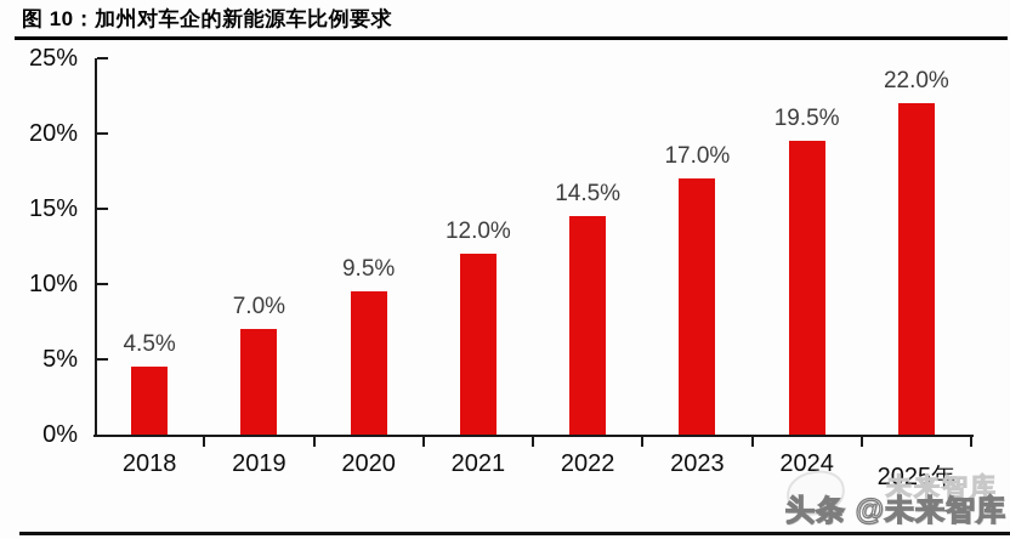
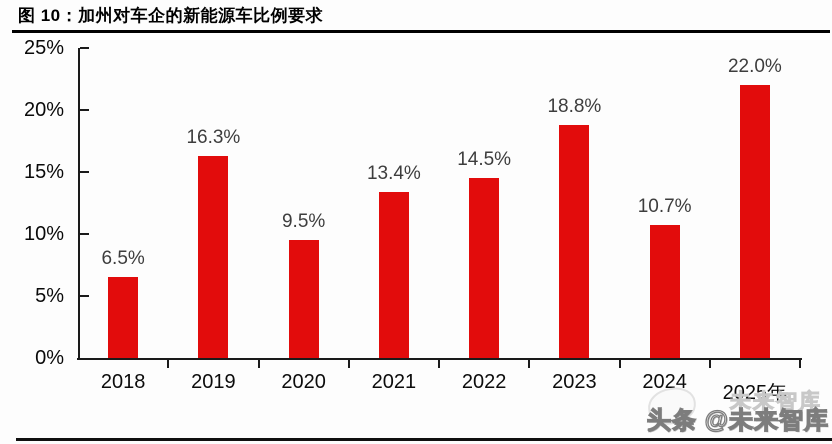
2018: 4.5% -> 6.5%
2019: 7.0% -> 16.3%
2021: 12.0% -> 13.4%
2023: 17.0% -> 18.8%
2024: 19.5% -> 10.7%
